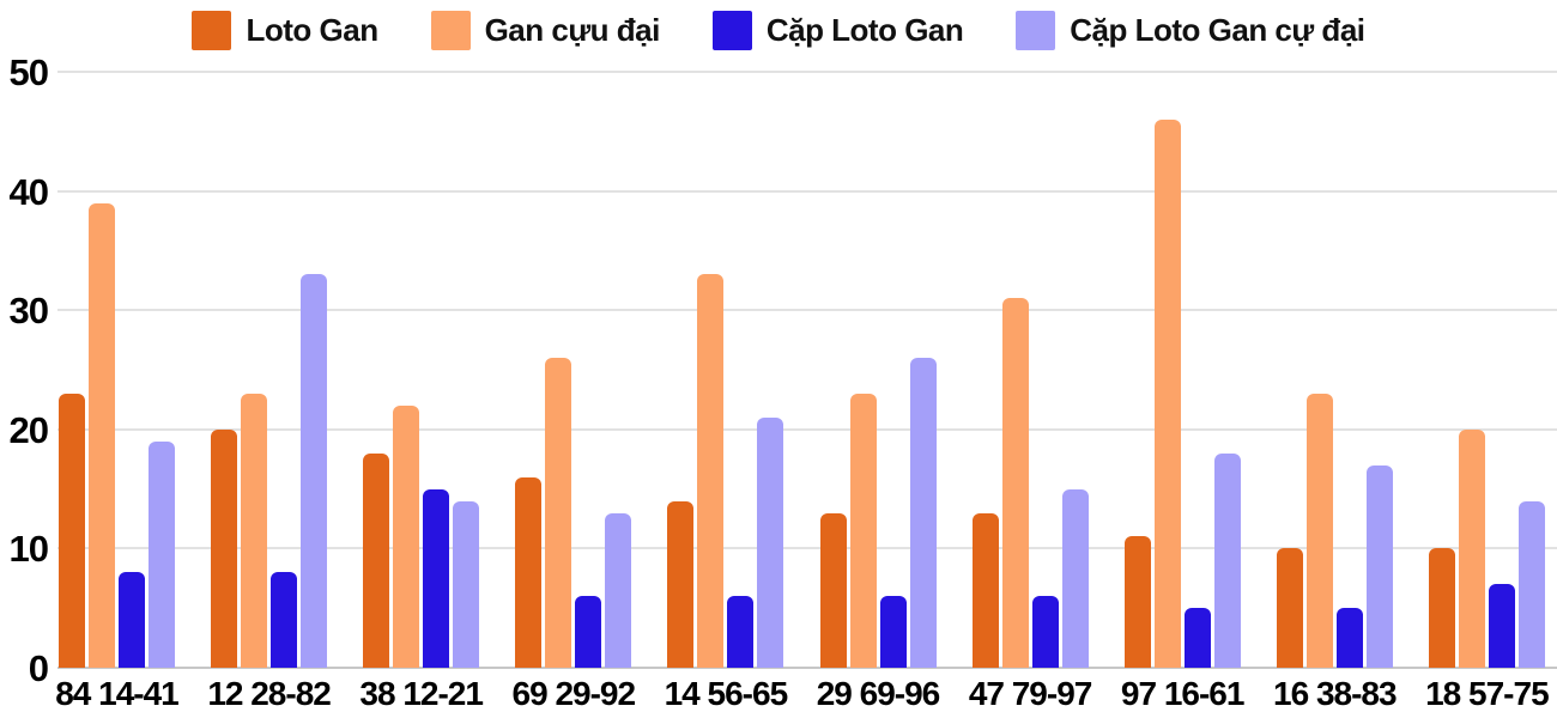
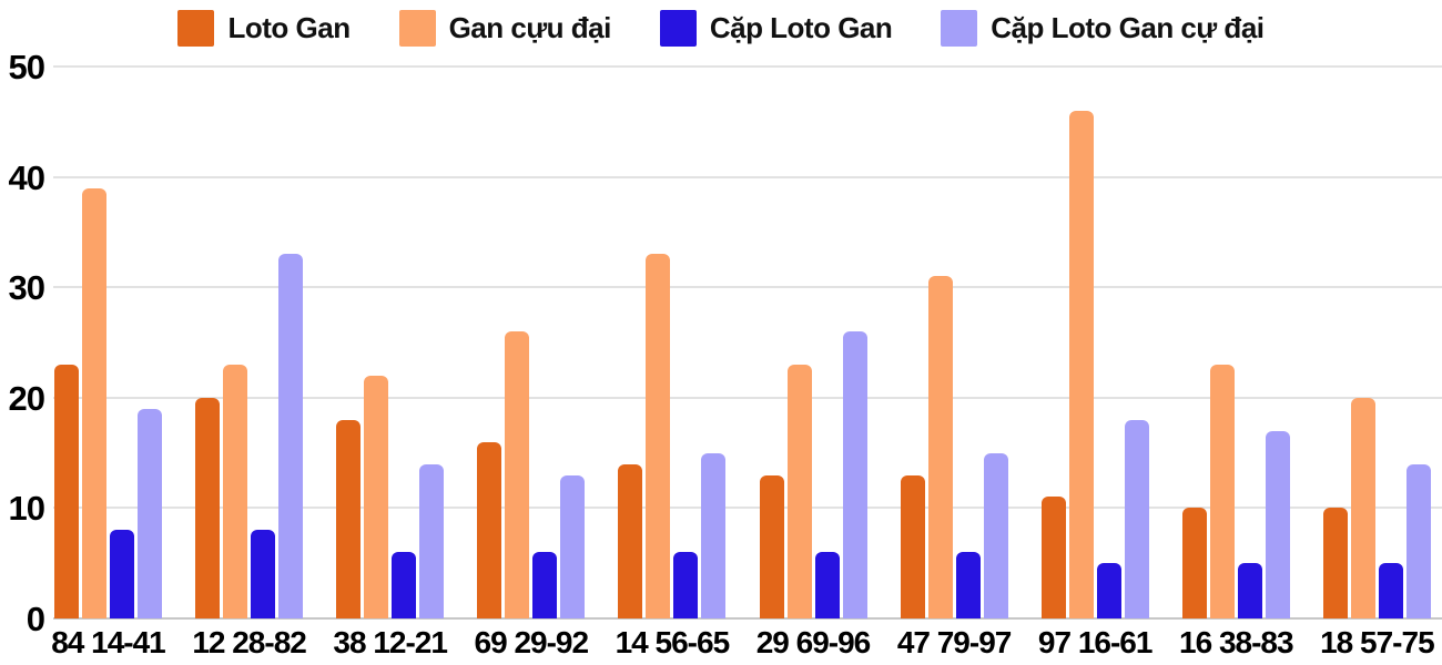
Cặp Loto Gan/38 12-21: 15 -> 6
Cặp Loto Gan cự đại/14 56-65: 21 -> 15
Cặp Loto Gan/18 57-75: 7 -> 5
